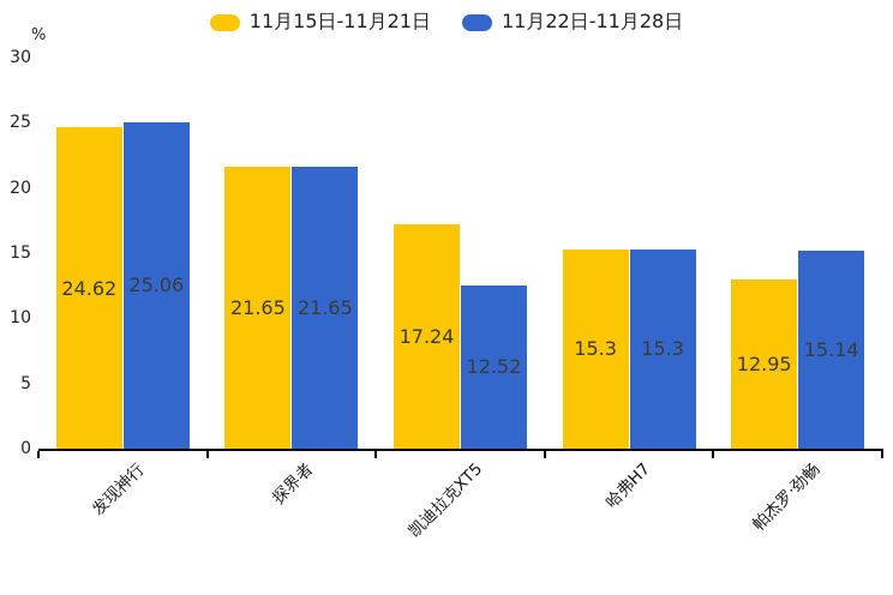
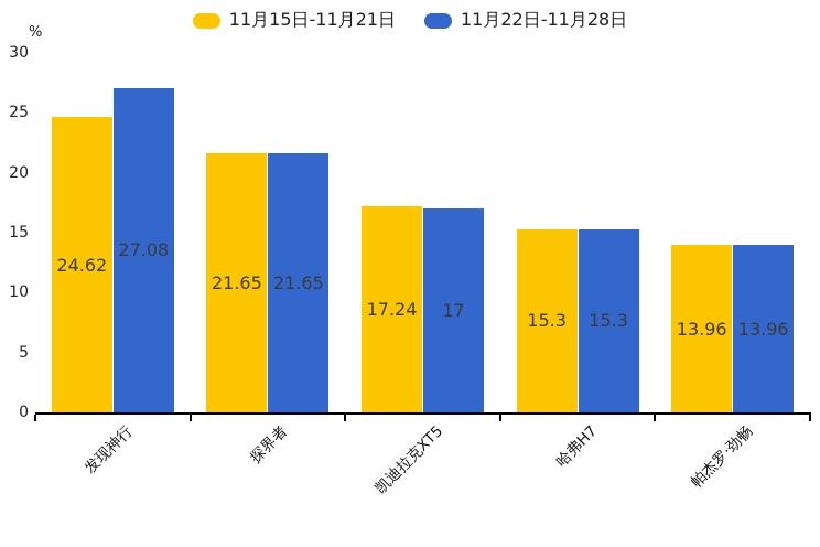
11月22日-11月28日/发现神行: 25.06 -> 27.08
11月22日-11月28日/凯迪拉克XT5: 12.52 -> 17
11月15日-11月21日/帕杰罗·劲畅: 12.95 -> 13.96
11月22日-11月28日/帕杰罗·劲畅: 15.14 -> 13.96
